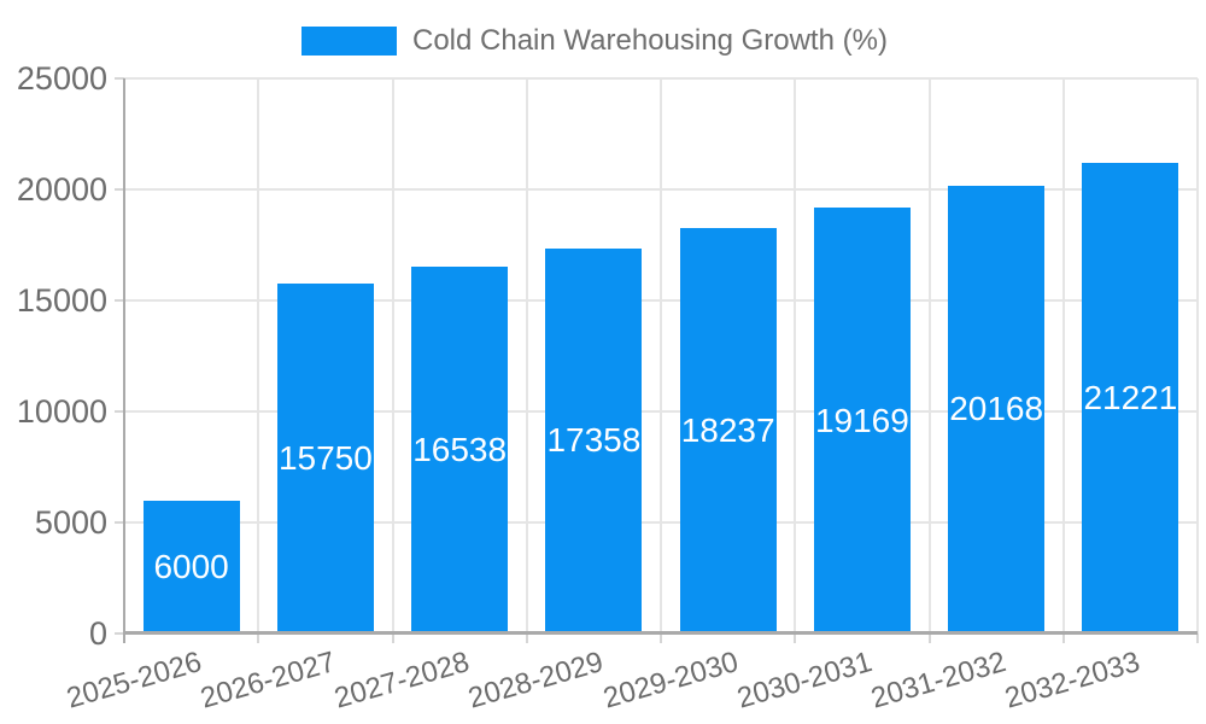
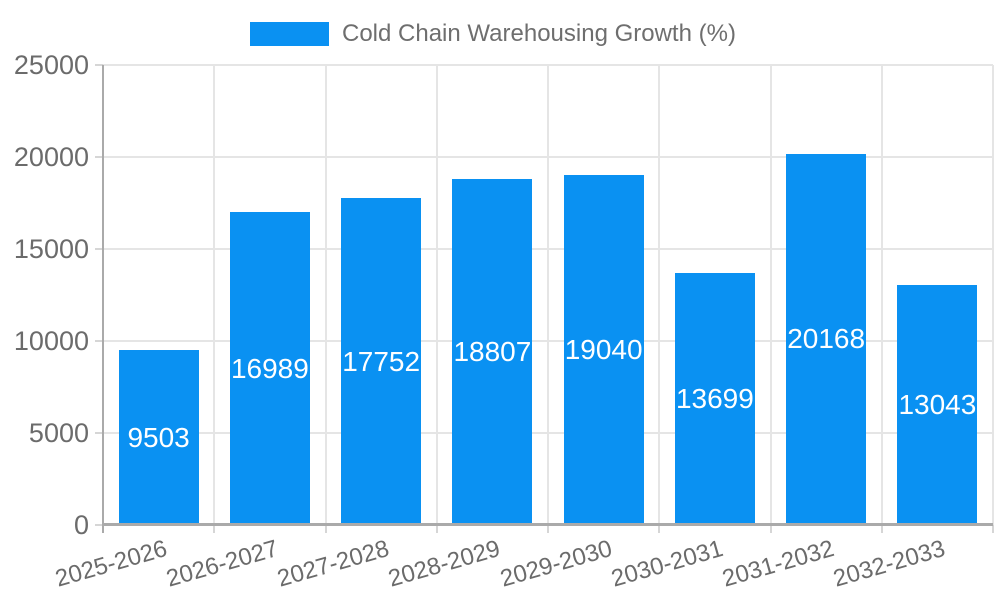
2025-2026: 6000 -> 9503
2026-2027: 15750 -> 16989
2027-2028: 16538 -> 17752
2028-2029: 17358 -> 18807
2029-2030: 18237 -> 19040
2030-2031: 19169 -> 13699
2032-2033: 21221 -> 13043
